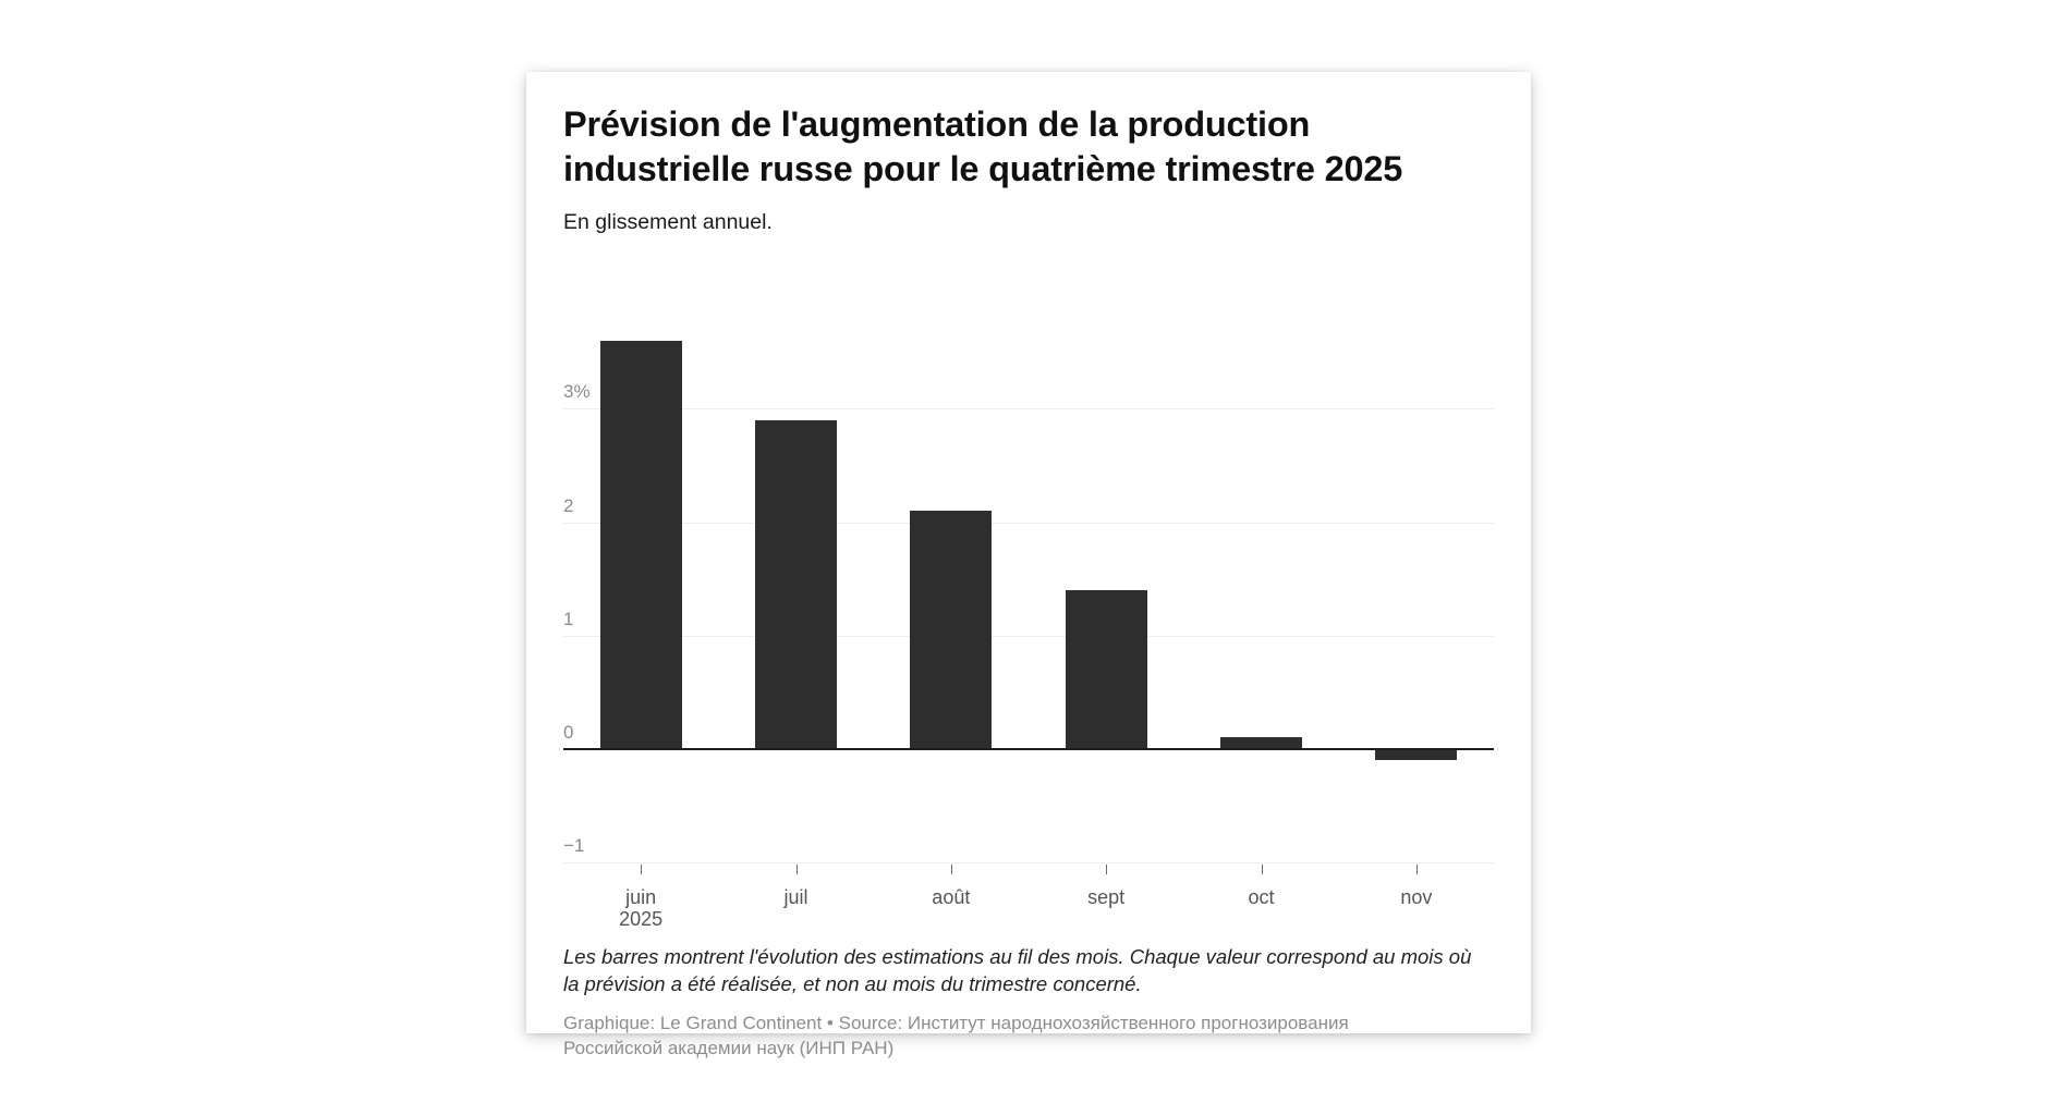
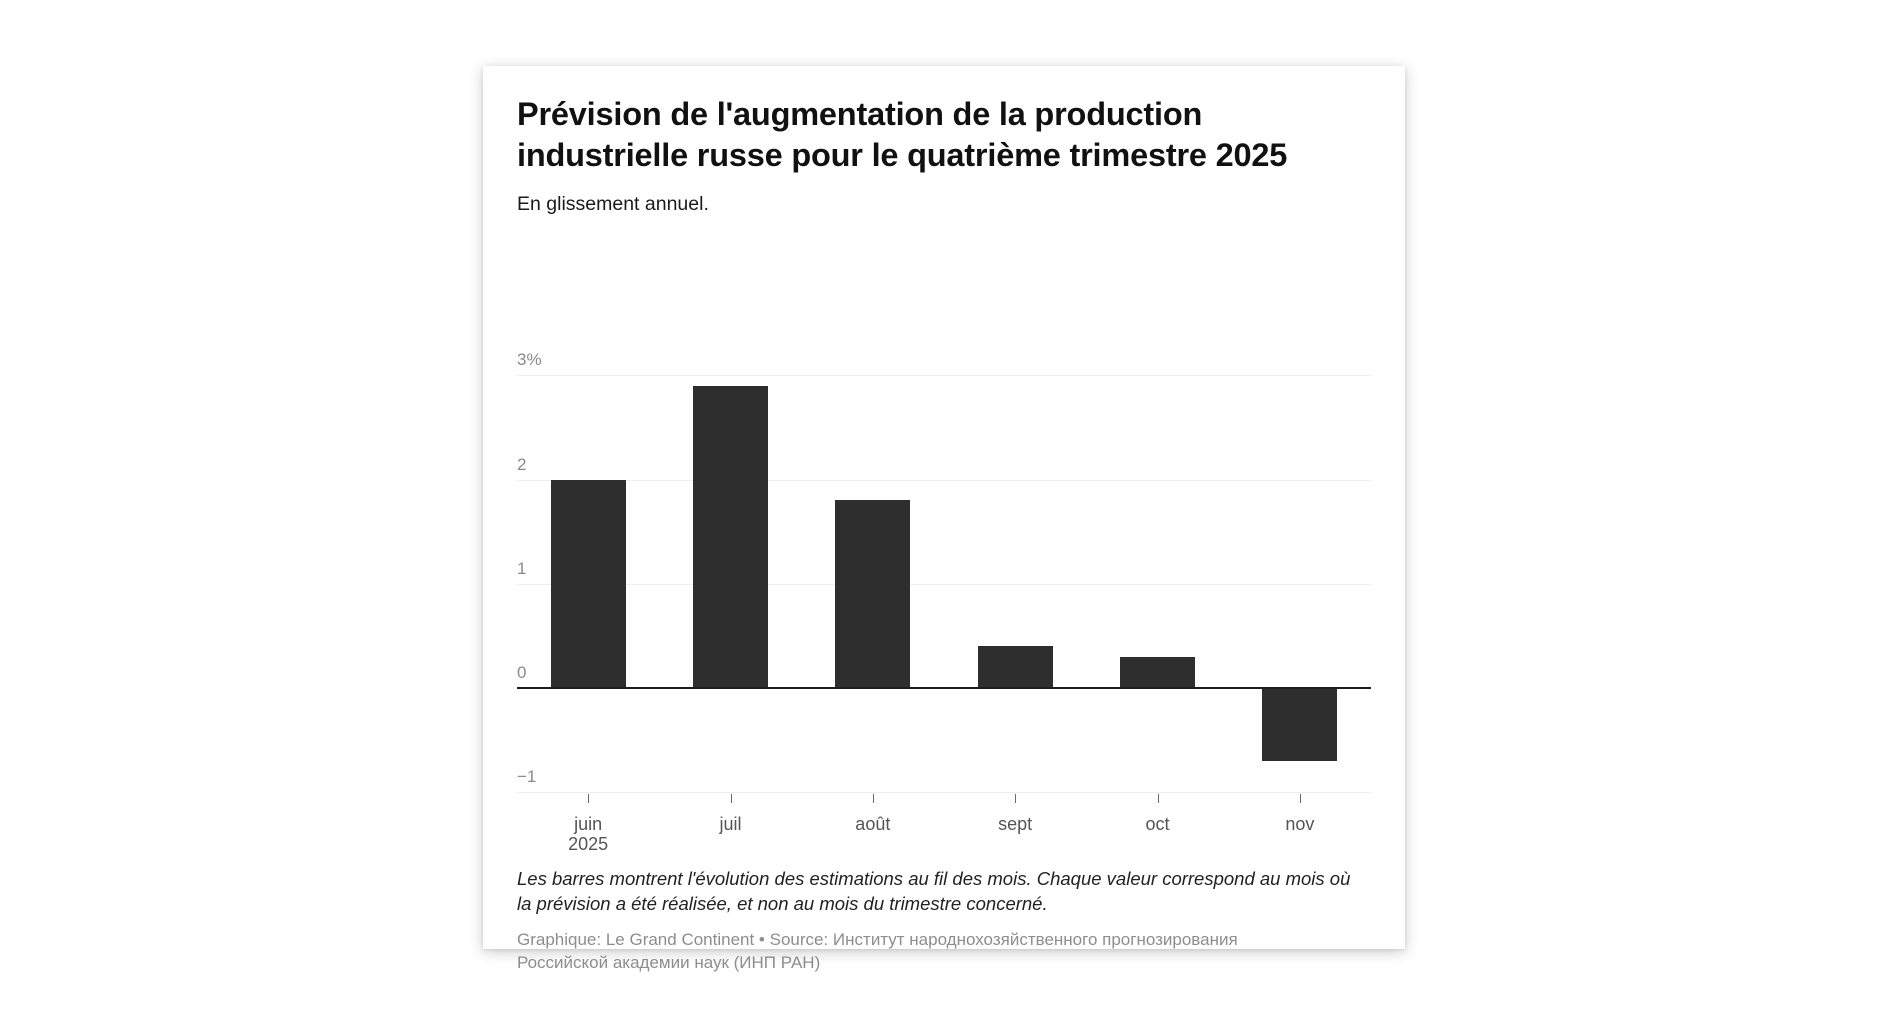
juin 2025: 3.6% -> 2.0%
août: 2.1% -> 1.8%
sept: 1.4% -> 0.4%
oct: 0.1% -> 0.3%
nov: -0.1% -> -0.7%
